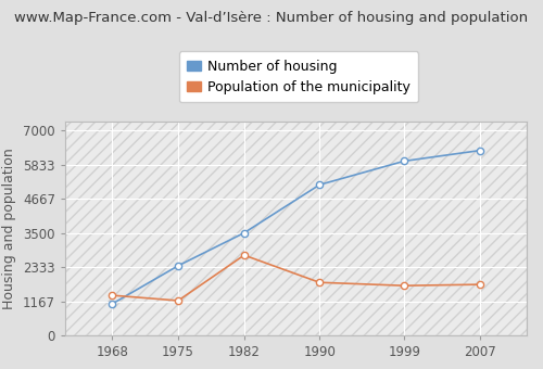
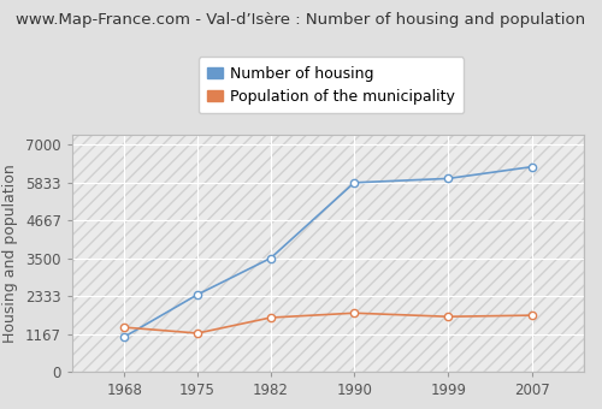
Population of the municipality/1982: 2750 -> 1680
Number of housing/1990: 5150 -> 5830
